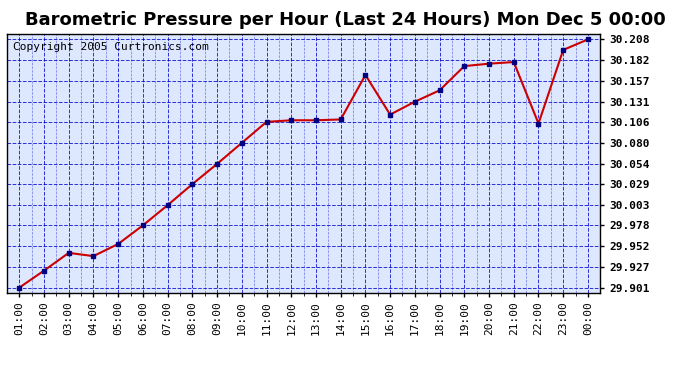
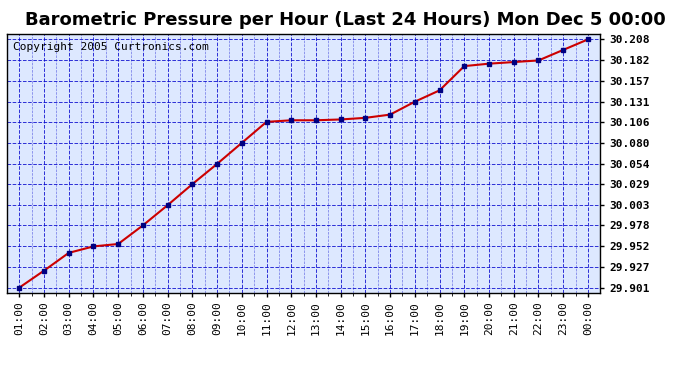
04:00: 29.940 -> 29.952
15:00: 30.164 -> 30.111
22:00: 30.104 -> 30.182
